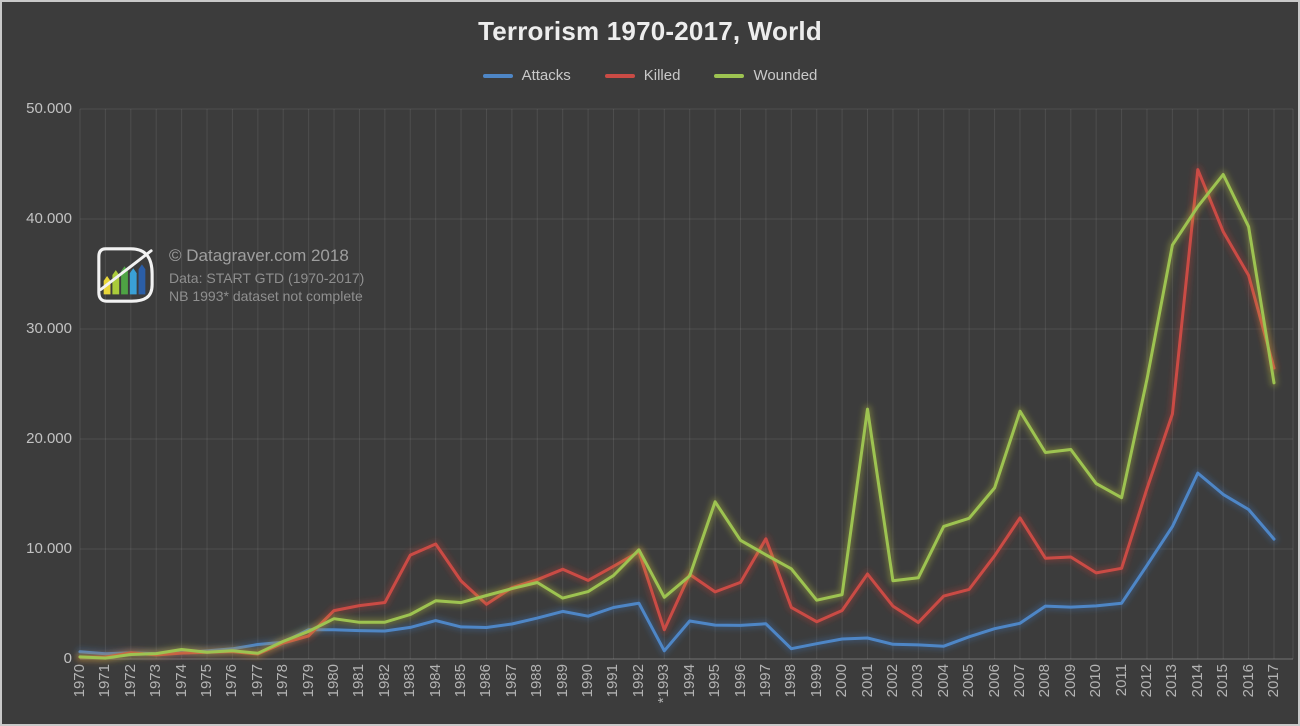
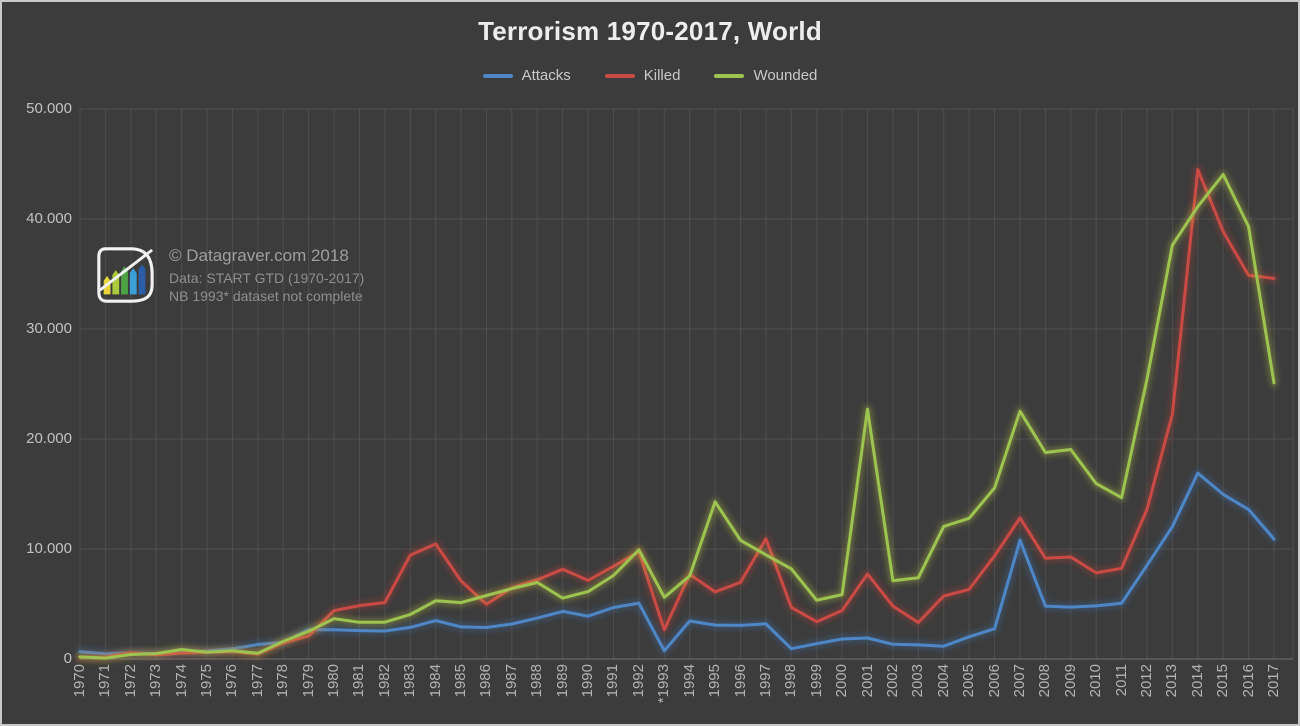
Attacks/2007: 3200 -> 10800
Killed/2012: 15500 -> 13600
Killed/2017: 26400 -> 34600
